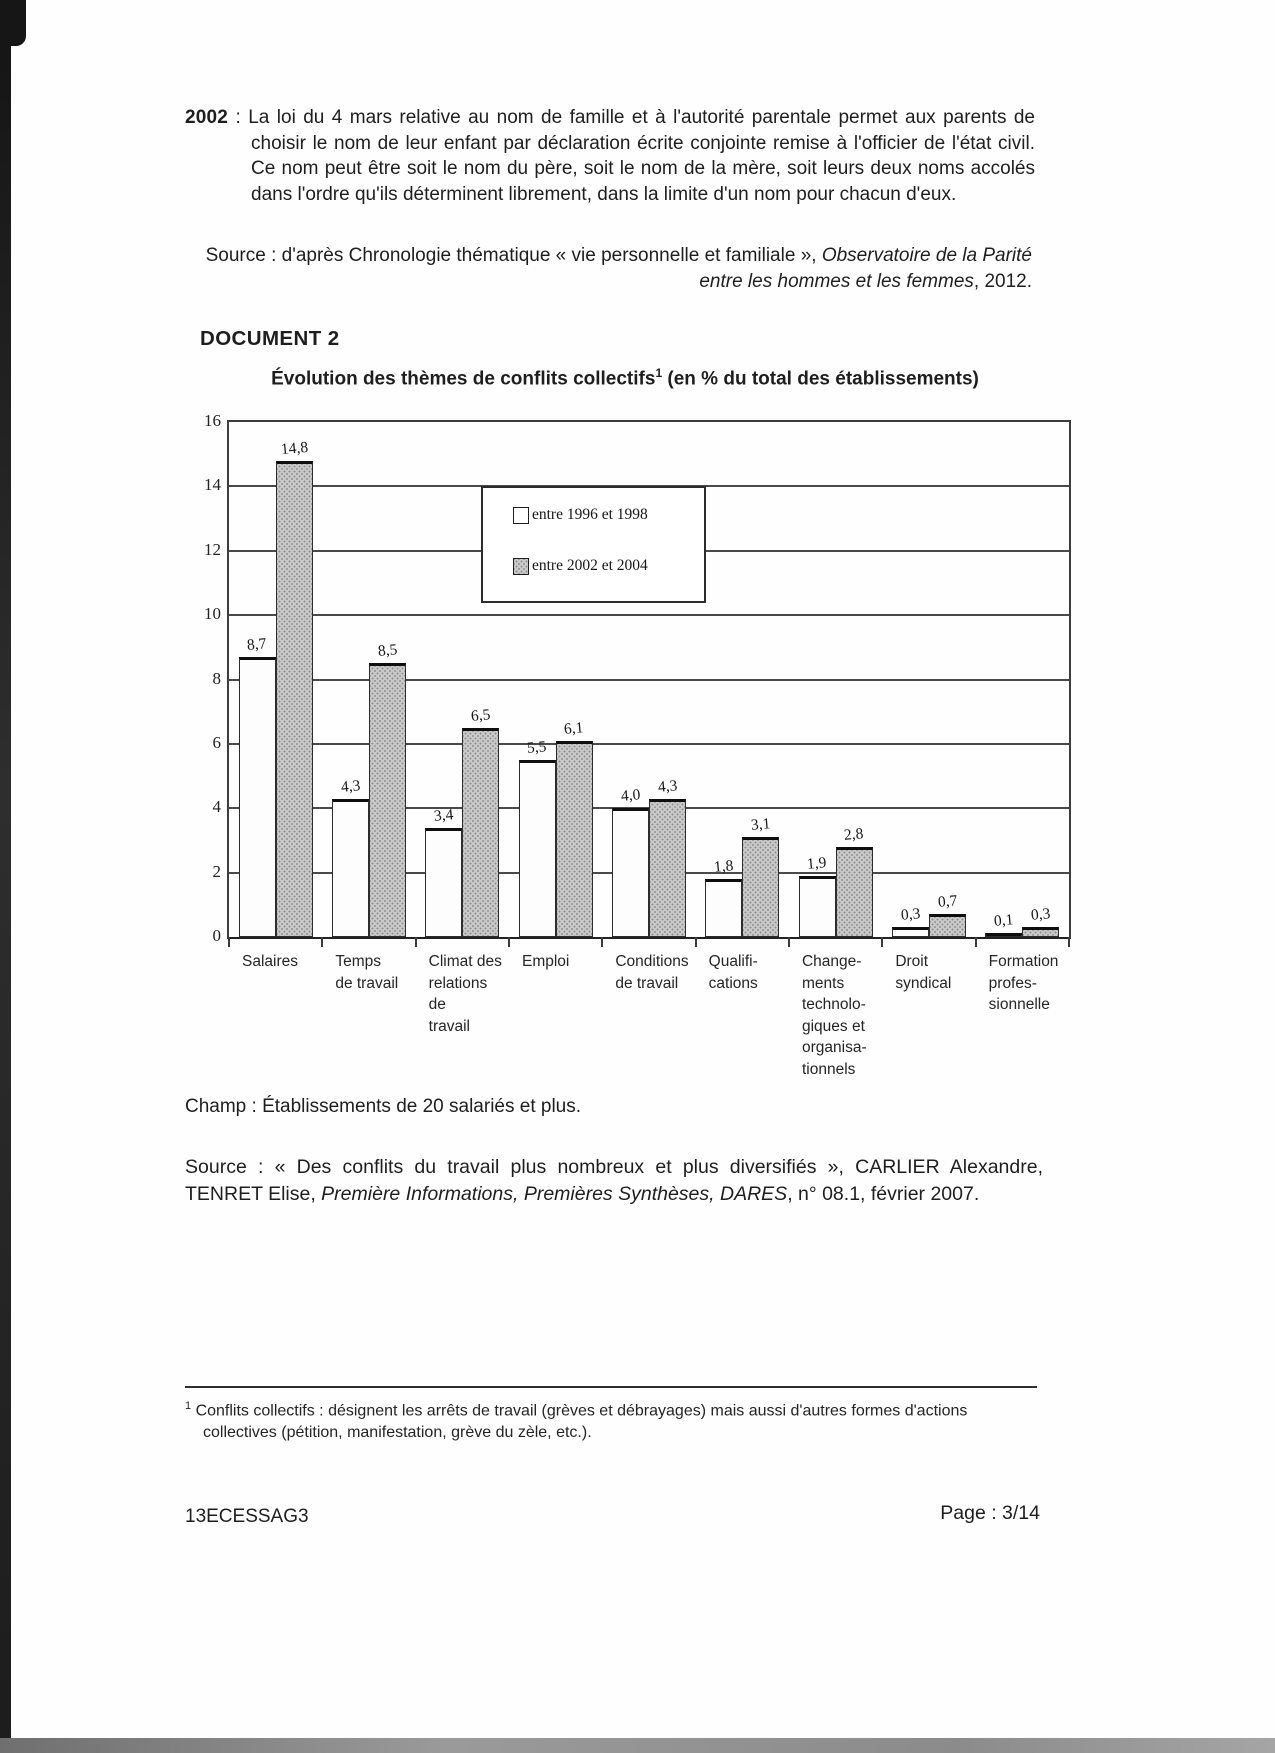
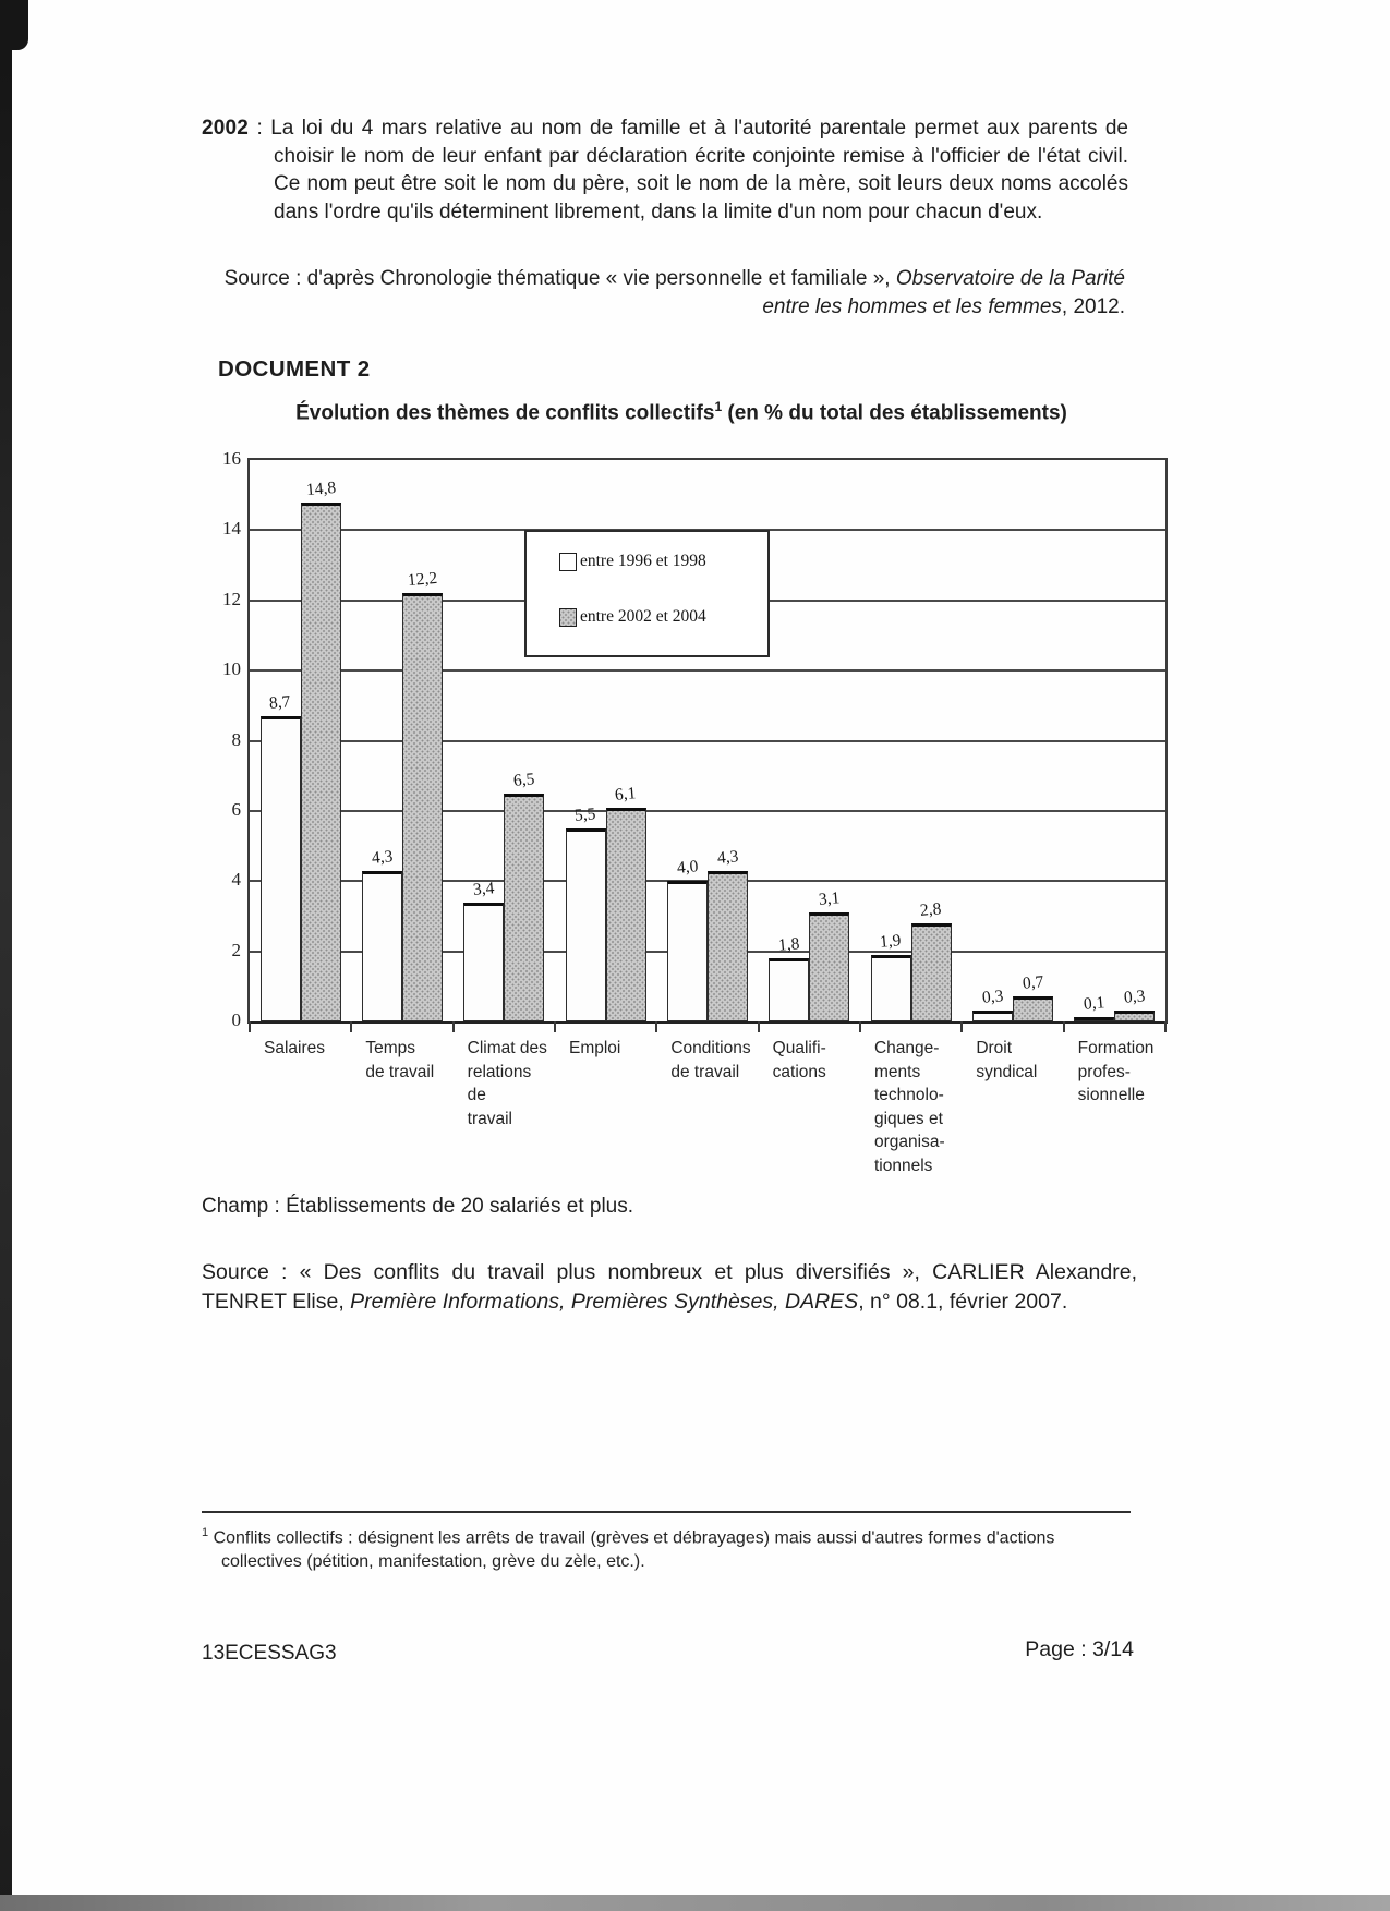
entre 2002 et 2004/Temps de travail: 8,5 -> 12,2
